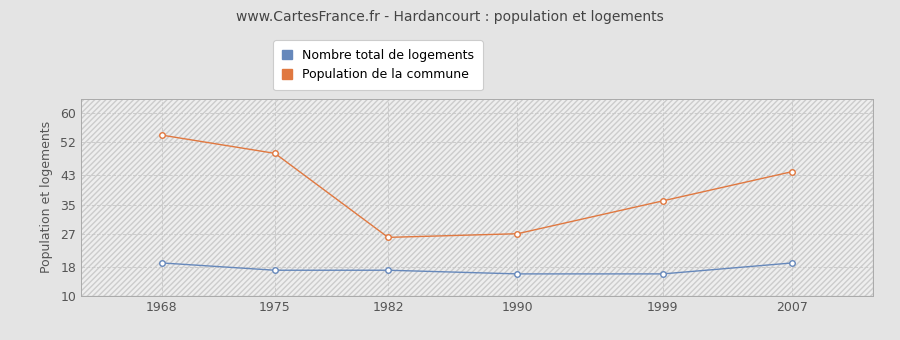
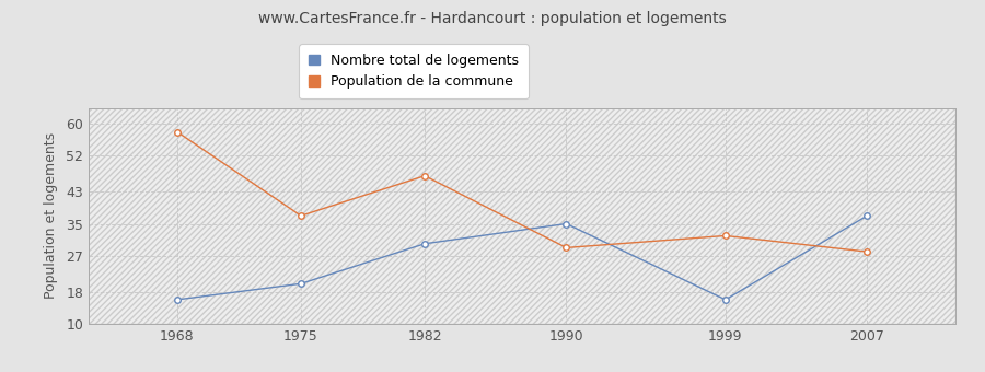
Nombre total de logements/1968: 19 -> 16
Population de la commune/1968: 54 -> 58
Nombre total de logements/1975: 17 -> 20
Population de la commune/1975: 49 -> 37
Nombre total de logements/1982: 17 -> 30
Population de la commune/1982: 26 -> 47
Nombre total de logements/1990: 16 -> 35
Population de la commune/1990: 27 -> 29
Population de la commune/1999: 36 -> 32
Nombre total de logements/2007: 19 -> 37
Population de la commune/2007: 44 -> 28
